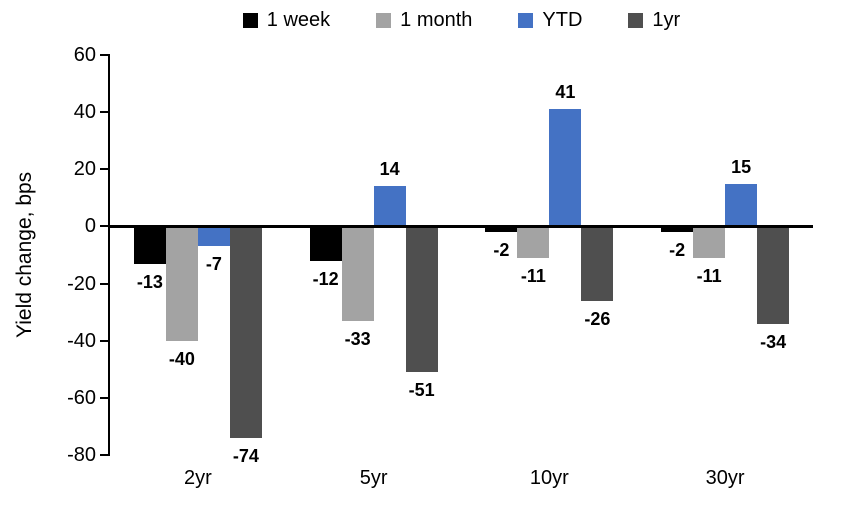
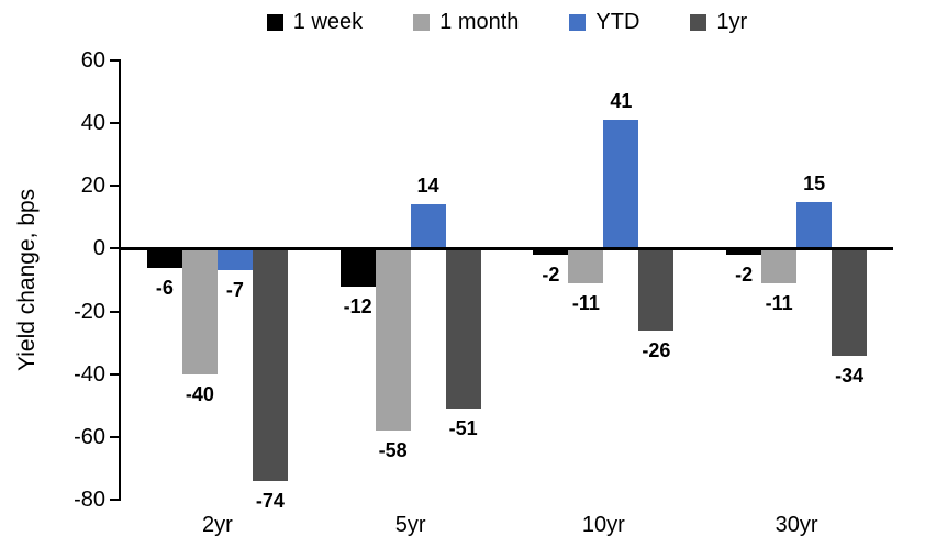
1 week/2yr: -13 -> -6
1 month/5yr: -33 -> -58
